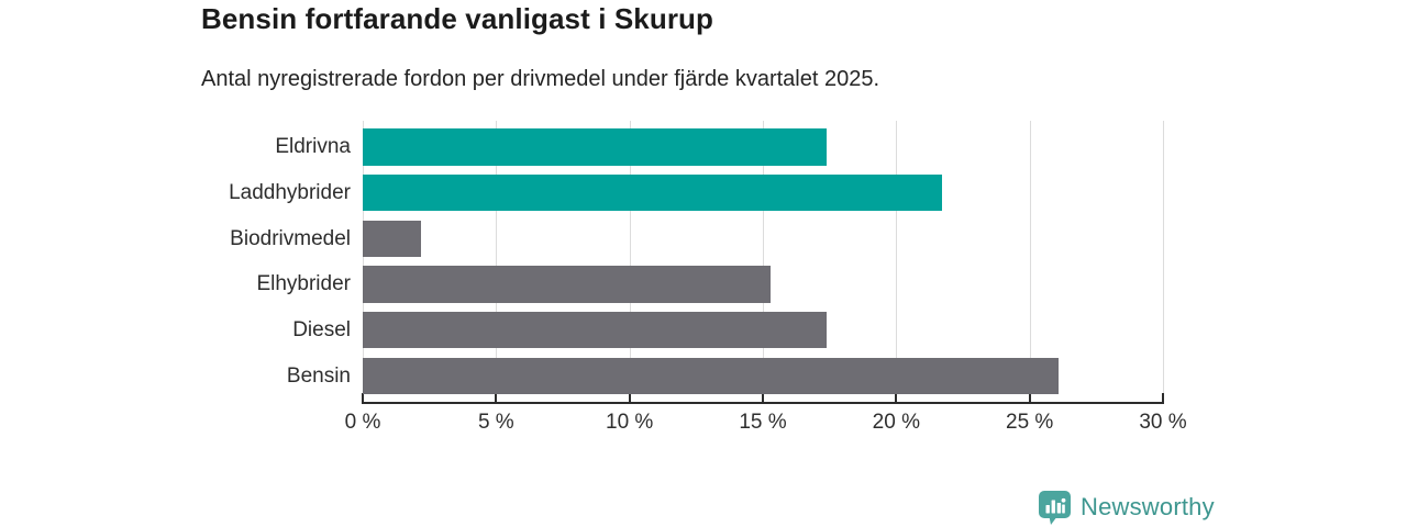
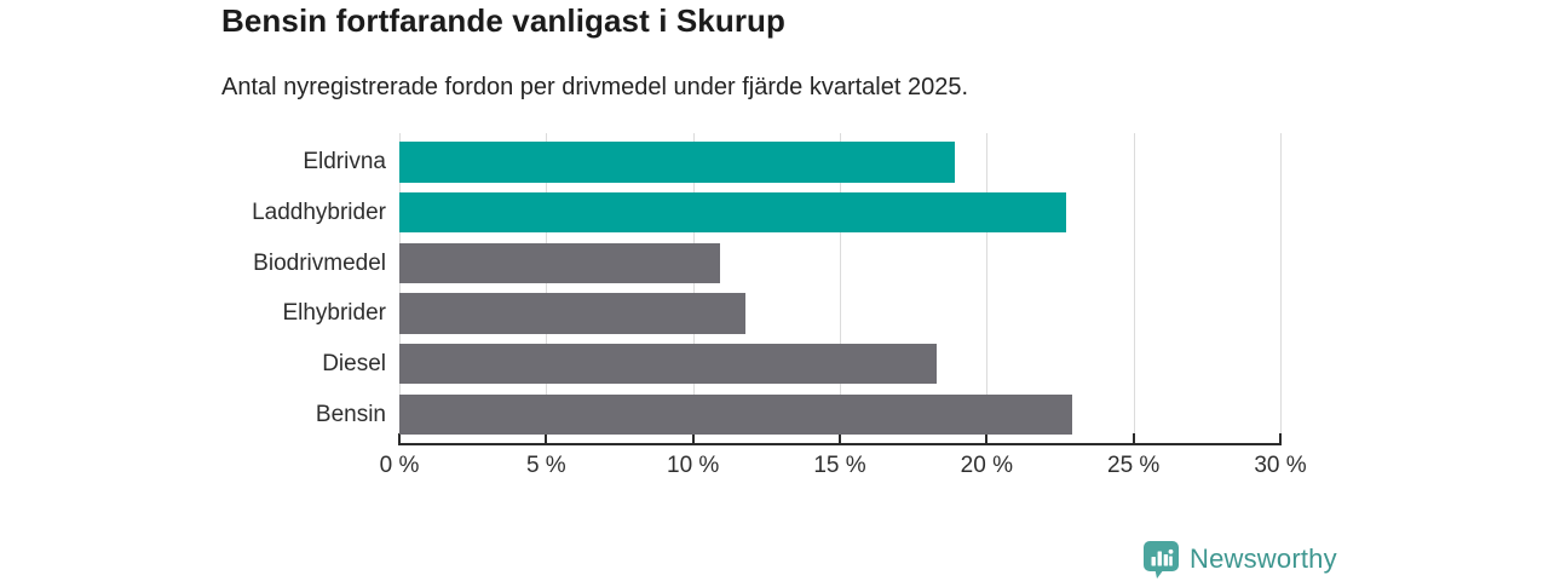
Eldrivna: 17.4% -> 18.9%
Laddhybrider: 21.7% -> 22.7%
Biodrivmedel: 2.2% -> 10.9%
Elhybrider: 15.3% -> 11.8%
Diesel: 17.4% -> 18.3%
Bensin: 26.1% -> 22.9%
